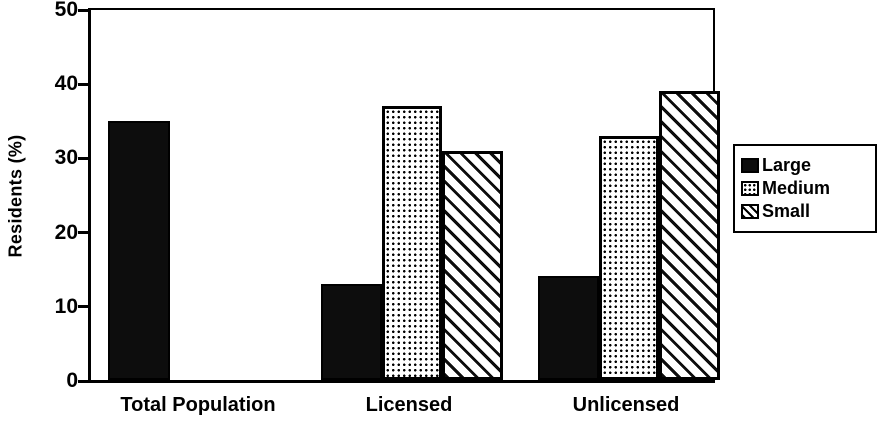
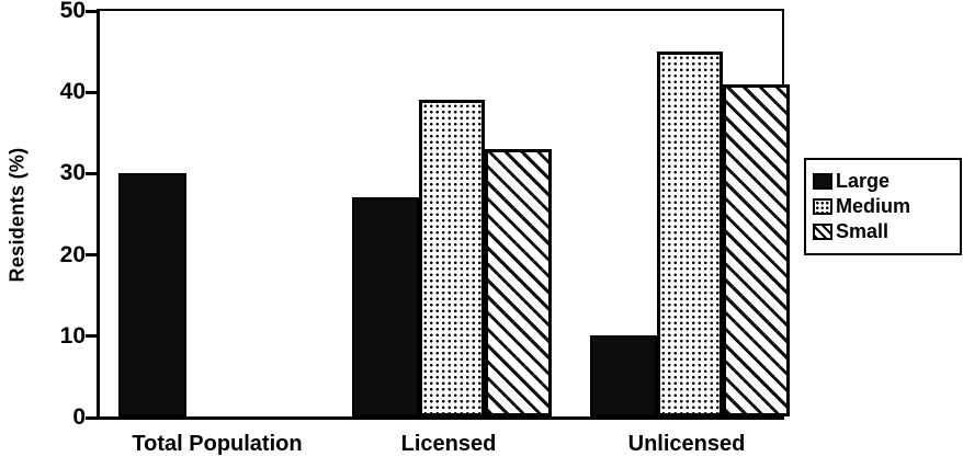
Large/Total Population: 35 -> 30
Large/Licensed: 13 -> 27
Medium/Licensed: 37 -> 39
Small/Licensed: 31 -> 33
Large/Unlicensed: 14 -> 10
Medium/Unlicensed: 33 -> 45
Small/Unlicensed: 39 -> 41
